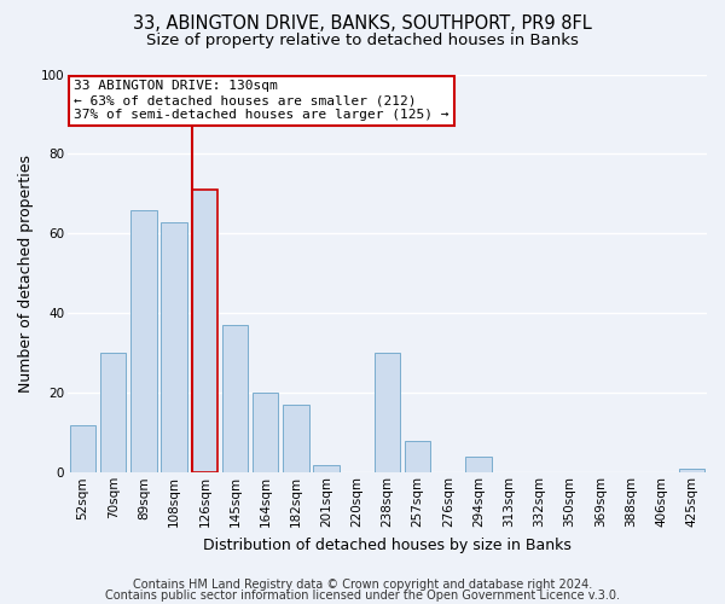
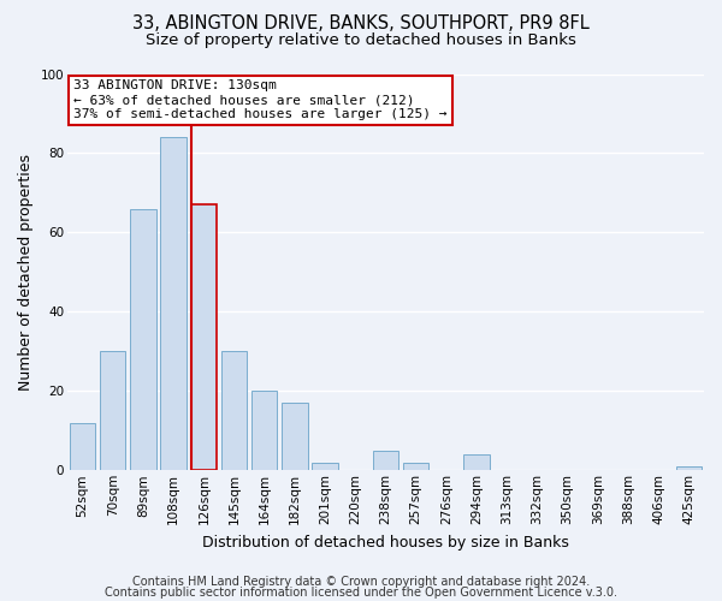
108sqm: 63 -> 84
126sqm: 71 -> 67
145sqm: 37 -> 30
238sqm: 30 -> 5
257sqm: 8 -> 2
